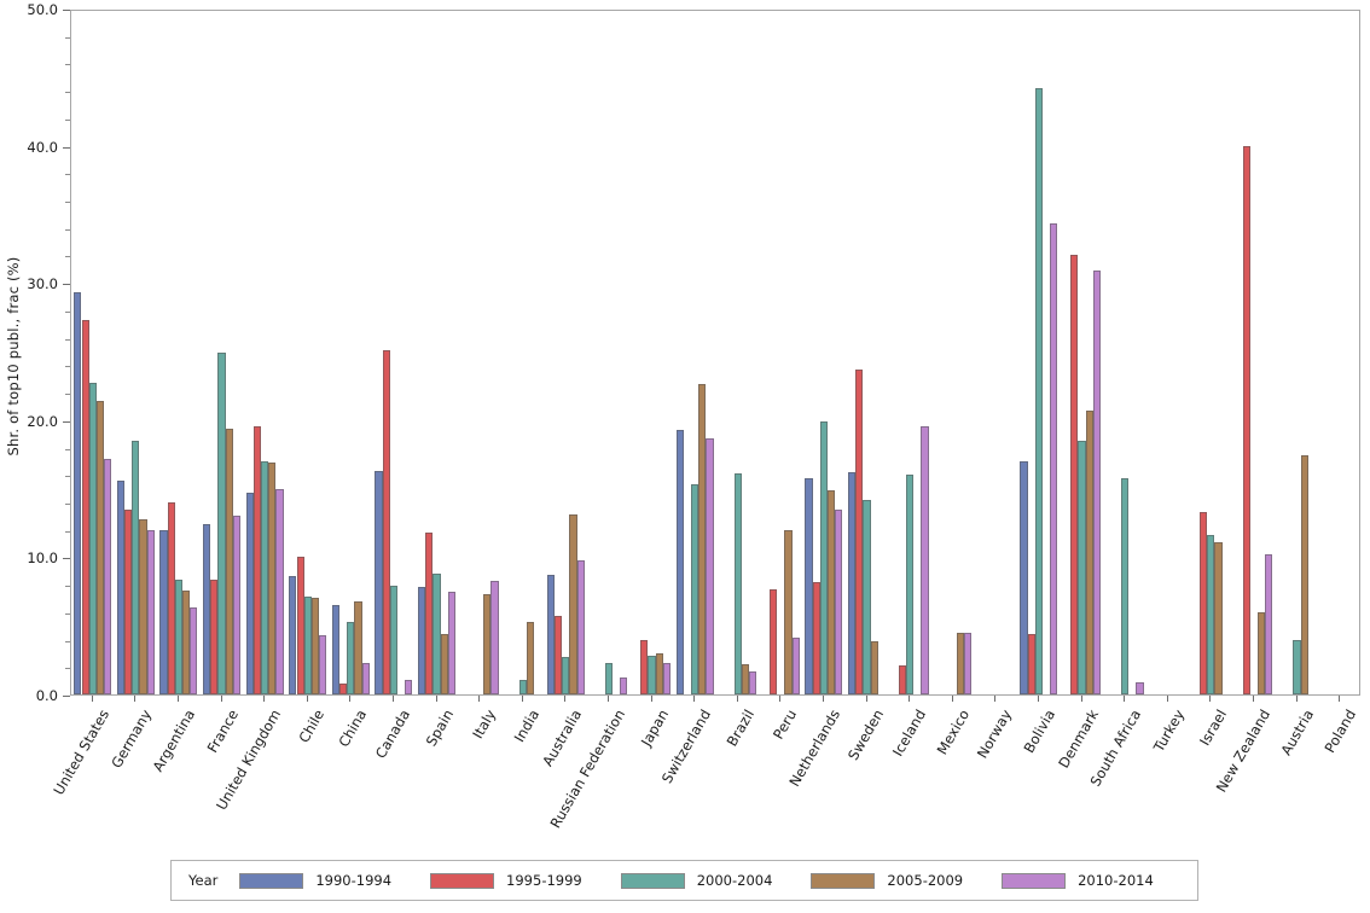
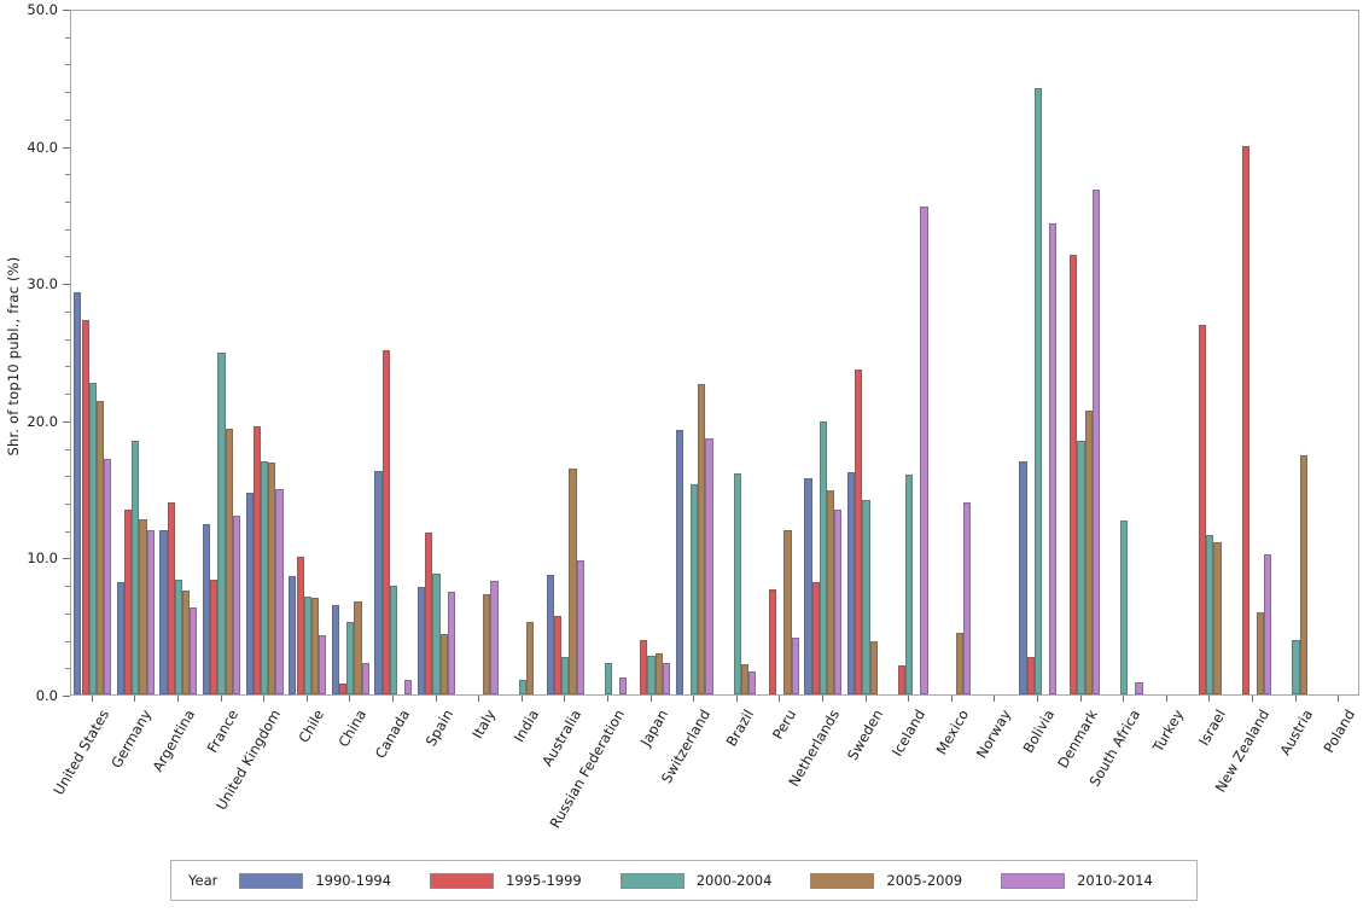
1990-1994/Germany: 15.6 -> 8.2
2005-2009/Australia: 13.1 -> 16.5
2010-2014/Iceland: 19.5 -> 35.6
2010-2014/Mexico: 4.5 -> 14.0
1995-1999/Bolivia: 4.4 -> 2.7
2010-2014/Denmark: 30.9 -> 36.8
2000-2004/South Africa: 15.8 -> 12.7
1995-1999/Israel: 13.3 -> 26.9
